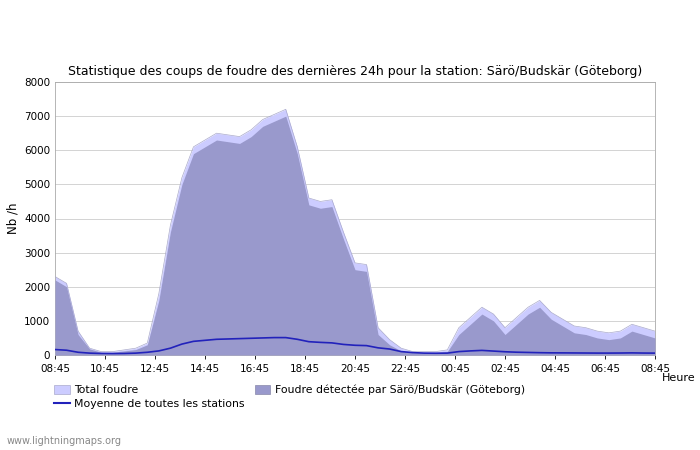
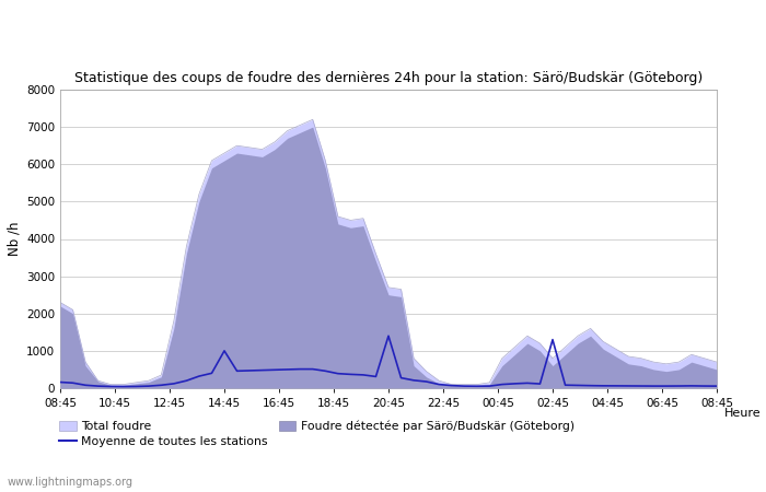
Moyenne de toutes les stations/14:45: 430 -> 1000
Moyenne de toutes les stations/20:45: 280 -> 1400
Moyenne de toutes les stations/02:45: 100 -> 1300
